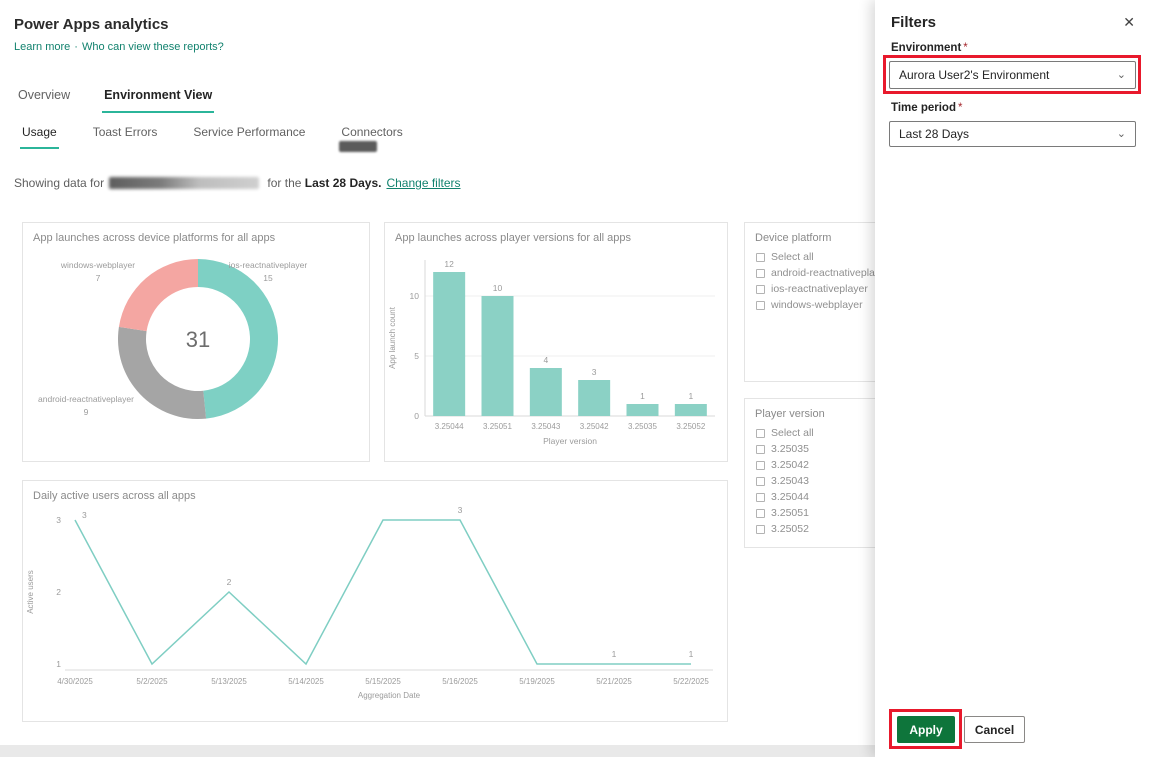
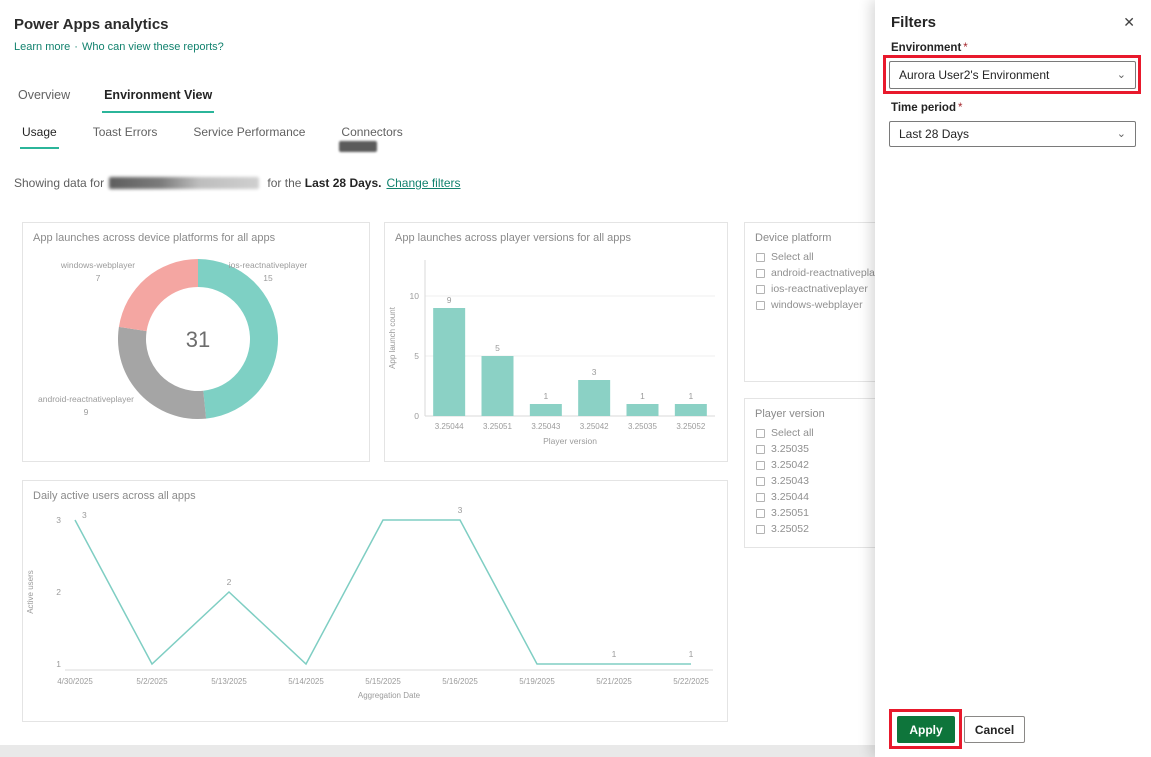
App launches across player versions for all apps/3.25044: 12 -> 9
App launches across player versions for all apps/3.25051: 10 -> 5
App launches across player versions for all apps/3.25043: 4 -> 1
